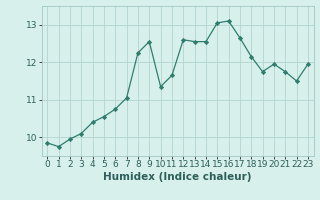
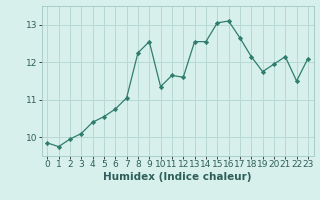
12: 12.60 -> 11.60
21: 11.75 -> 12.15
23: 11.95 -> 12.10
